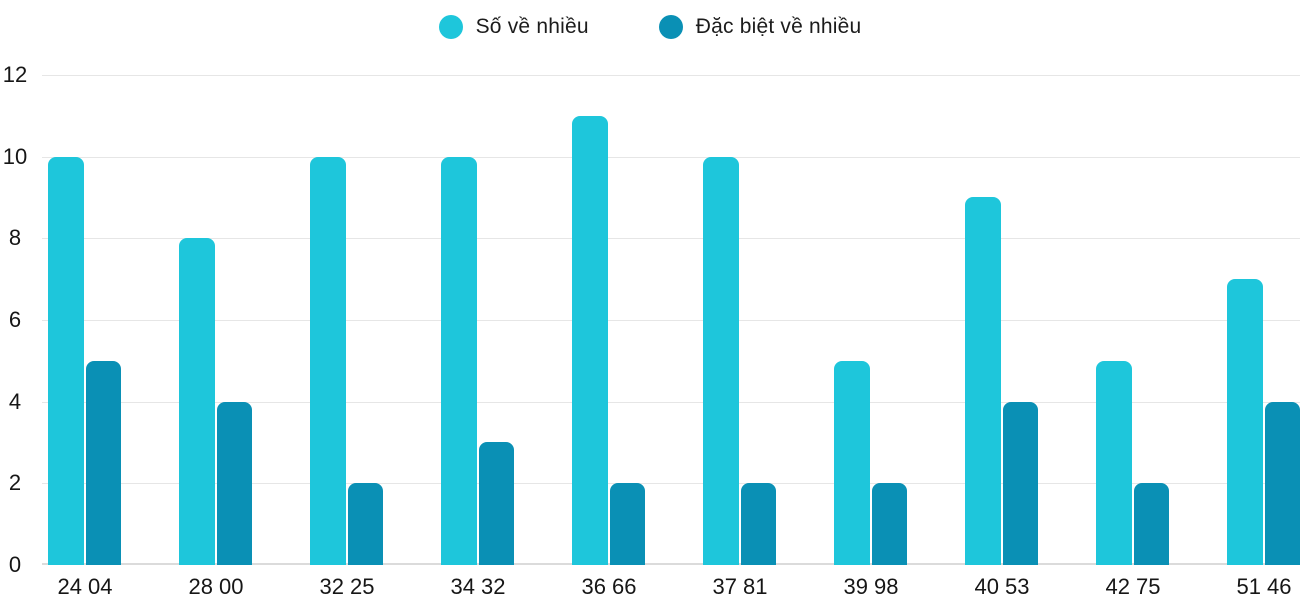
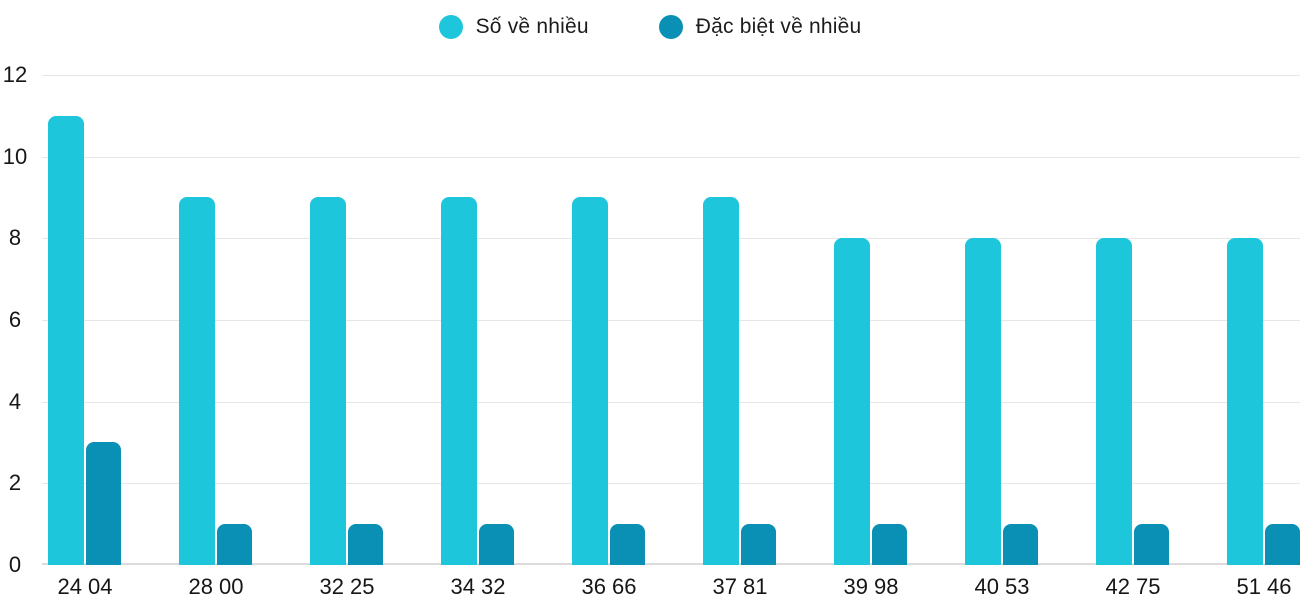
Số về nhiều/24 04: 10 -> 11
Đặc biệt về nhiều/24 04: 5 -> 3
Số về nhiều/28 00: 8 -> 9
Đặc biệt về nhiều/28 00: 4 -> 1
Số về nhiều/32 25: 10 -> 9
Đặc biệt về nhiều/32 25: 2 -> 1
Số về nhiều/34 32: 10 -> 9
Đặc biệt về nhiều/34 32: 3 -> 1
Số về nhiều/36 66: 11 -> 9
Đặc biệt về nhiều/36 66: 2 -> 1
Số về nhiều/37 81: 10 -> 9
Đặc biệt về nhiều/37 81: 2 -> 1
Số về nhiều/39 98: 5 -> 8
Đặc biệt về nhiều/39 98: 2 -> 1
Số về nhiều/40 53: 9 -> 8
Đặc biệt về nhiều/40 53: 4 -> 1
Số về nhiều/42 75: 5 -> 8
Đặc biệt về nhiều/42 75: 2 -> 1
Số về nhiều/51 46: 7 -> 8
Đặc biệt về nhiều/51 46: 4 -> 1
